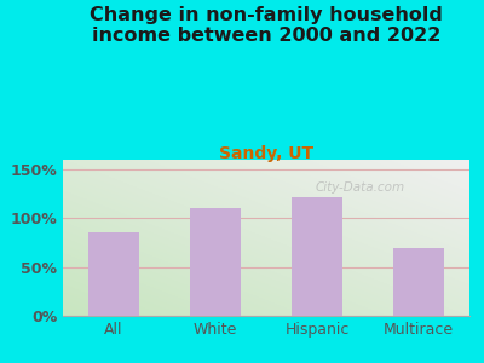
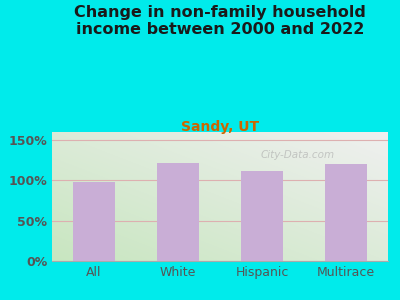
All: 85% -> 98%
White: 110% -> 122%
Hispanic: 122% -> 112%
Multirace: 70% -> 120%
